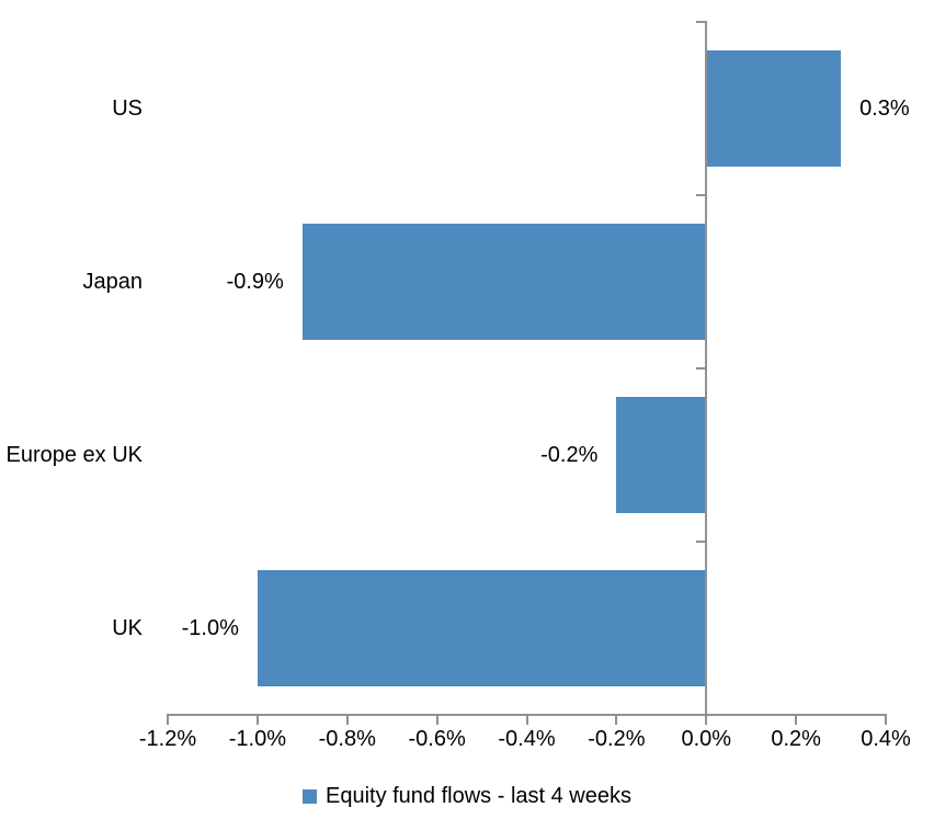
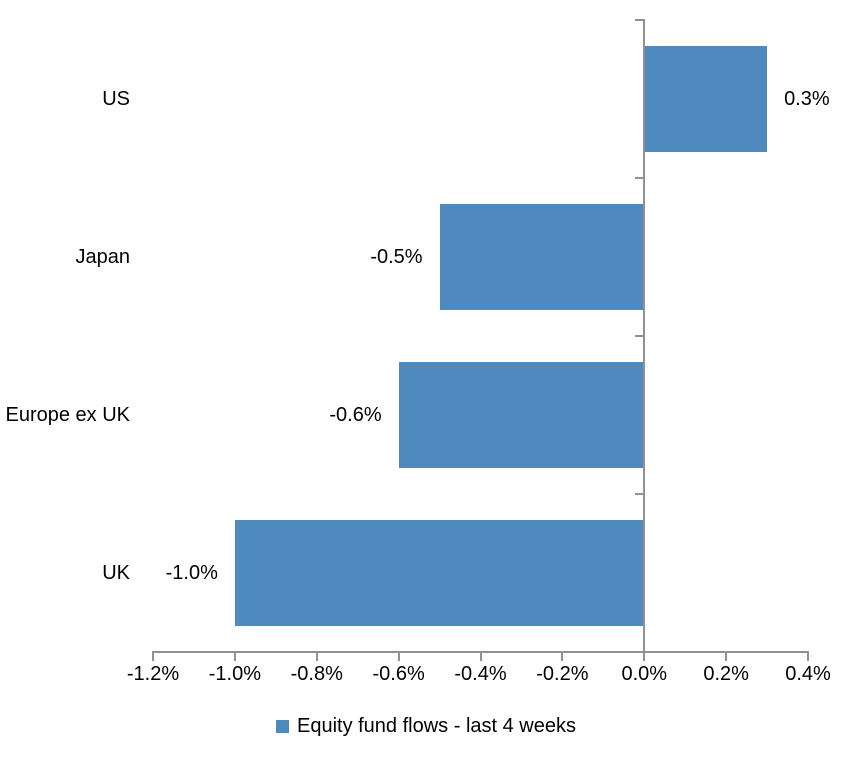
Japan: -0.9% -> -0.5%
Europe ex UK: -0.2% -> -0.6%
